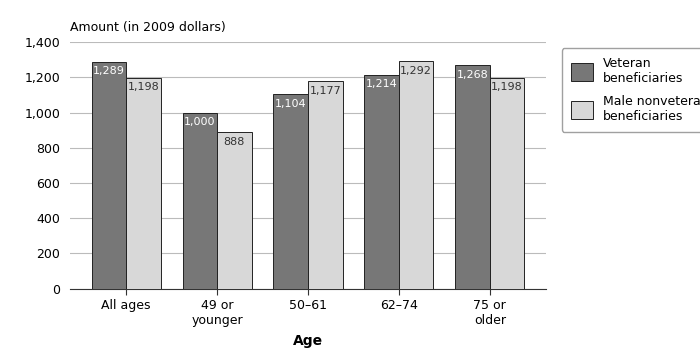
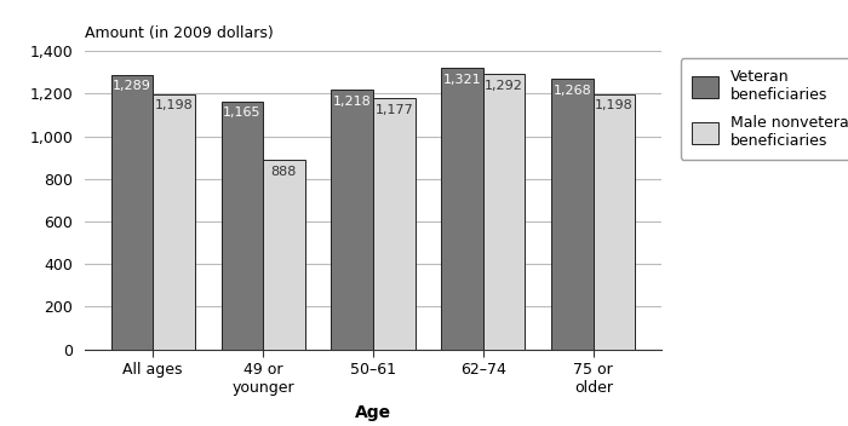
Veteran beneficiaries/49 or younger: 1,000 -> 1,165
Veteran beneficiaries/50–61: 1,104 -> 1,218
Veteran beneficiaries/62–74: 1,214 -> 1,321
